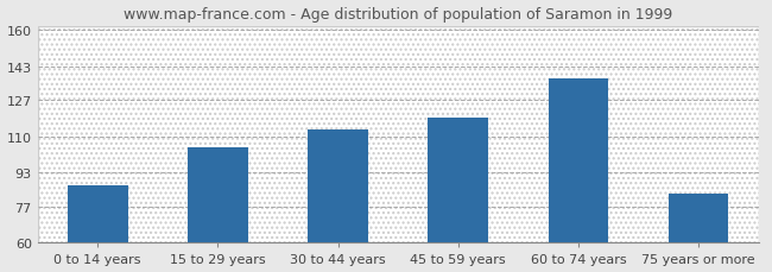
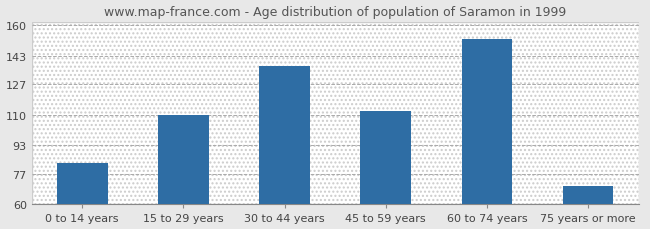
0 to 14 years: 87 -> 83
15 to 29 years: 105 -> 110
30 to 44 years: 113 -> 137
45 to 59 years: 119 -> 112
60 to 74 years: 137 -> 152
75 years or more: 83 -> 70
